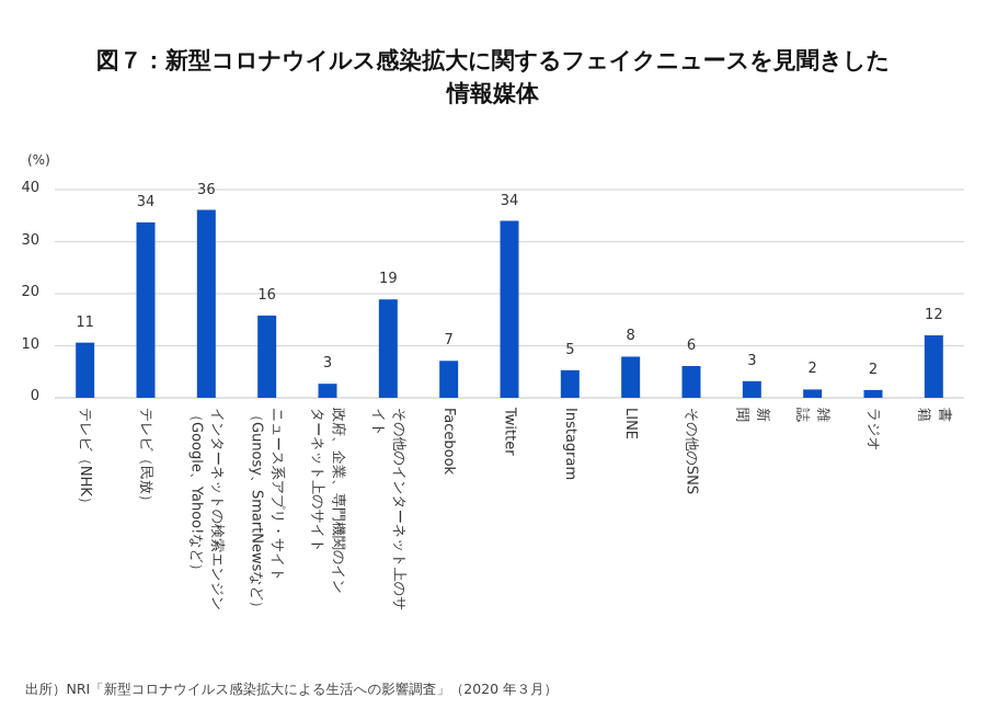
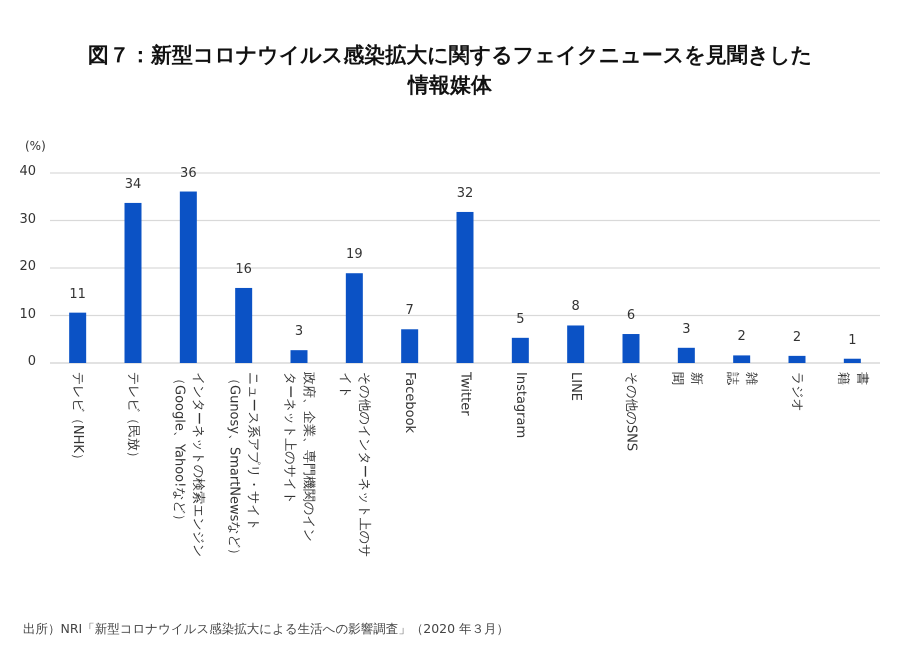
Twitter: 34 -> 32
書 籍: 12 -> 1
